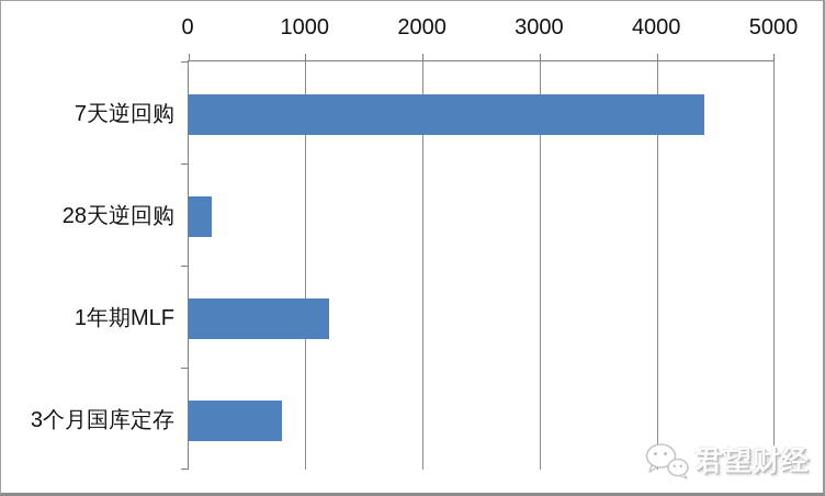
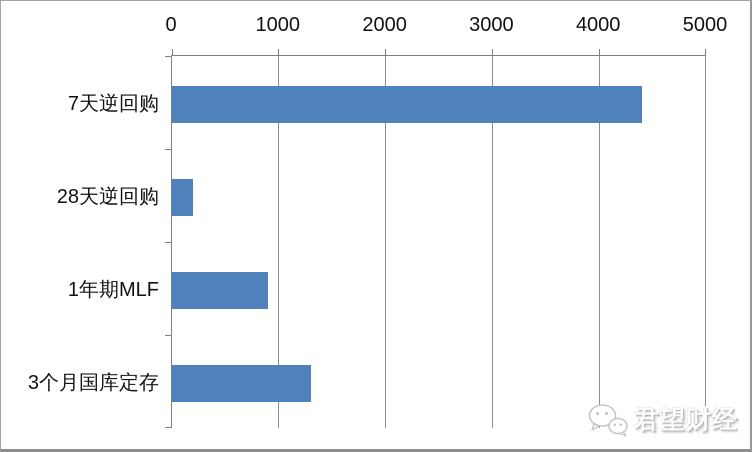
1年期MLF: 1200 -> 900
3个月国库定存: 800 -> 1300
